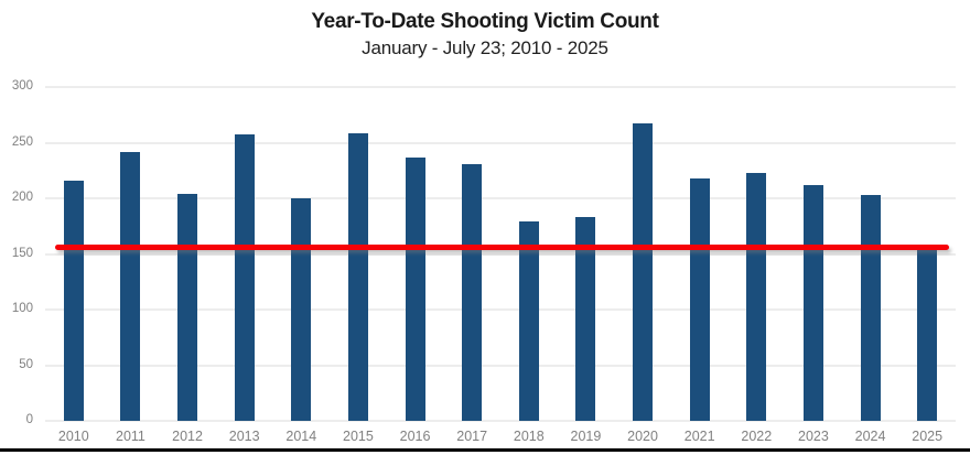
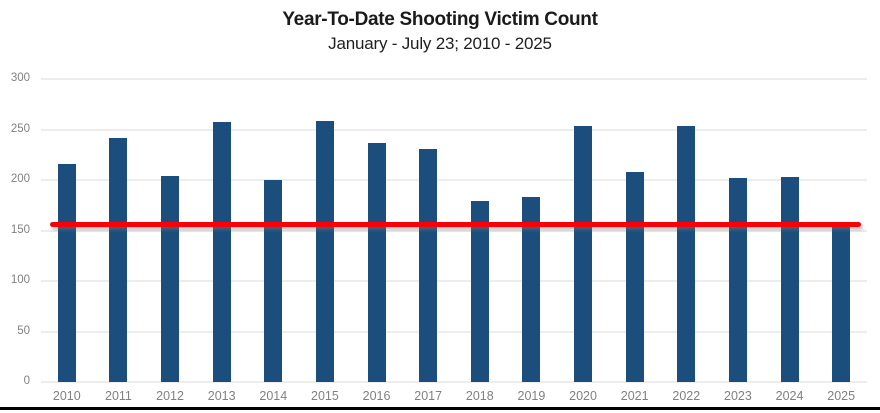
2020: 267 -> 253
2021: 218 -> 208
2022: 223 -> 253
2023: 212 -> 202
